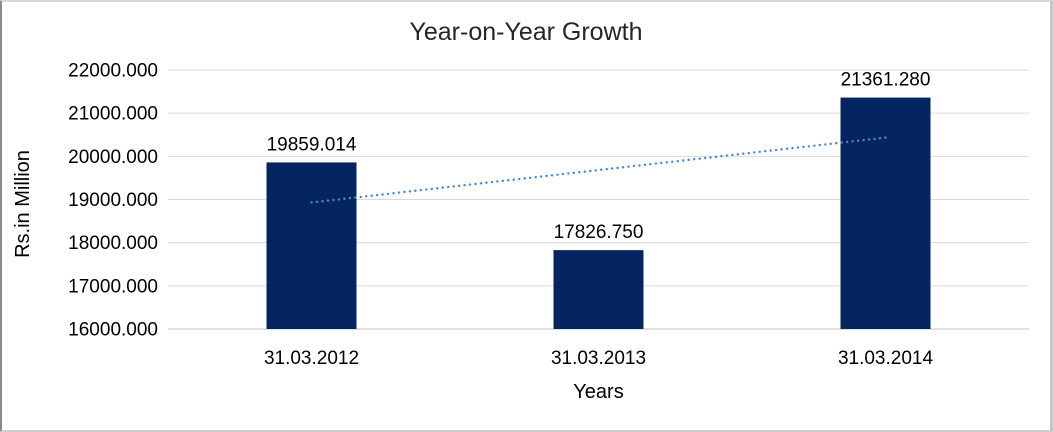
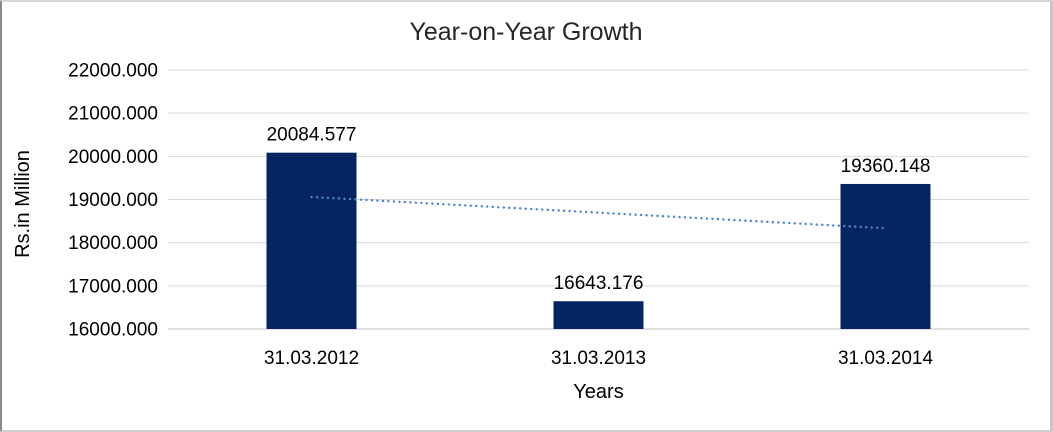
31.03.2012: 19859.014 -> 20084.577
31.03.2013: 17826.750 -> 16643.176
31.03.2014: 21361.280 -> 19360.148
